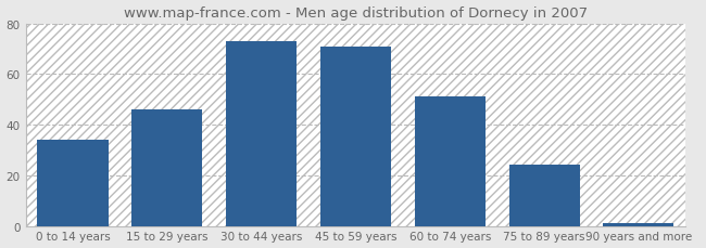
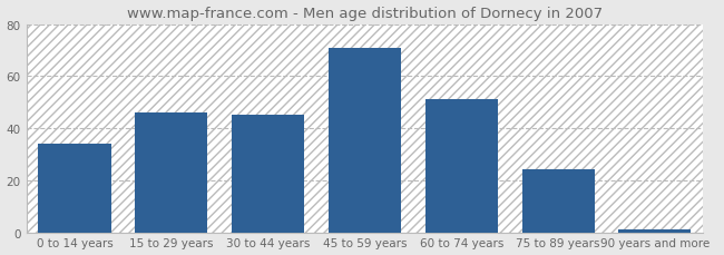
30 to 44 years: 73 -> 45
